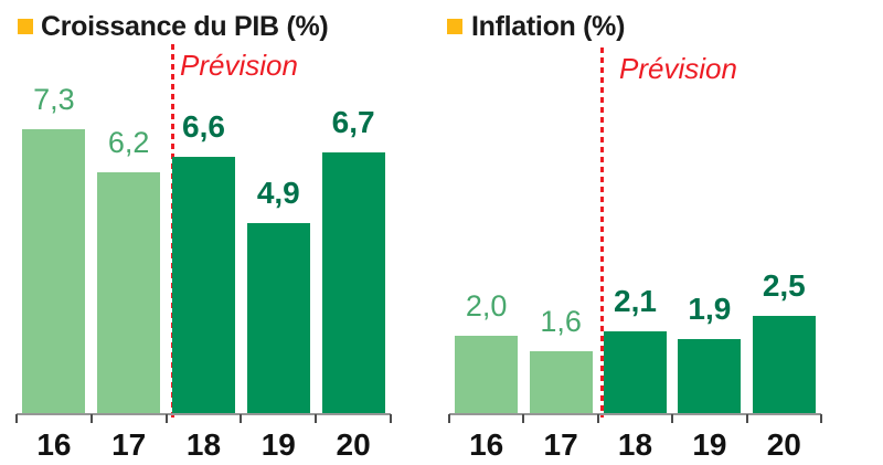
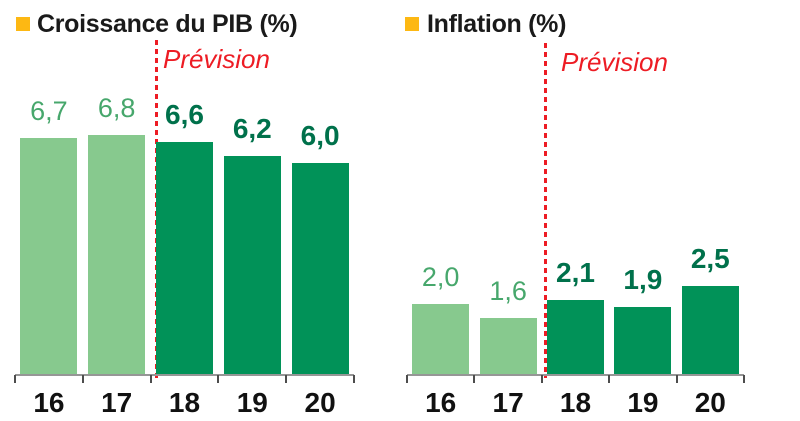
Croissance du PIB (%)/16: 7,3 -> 6,7
Croissance du PIB (%)/17: 6,2 -> 6,8
Croissance du PIB (%)/19: 4,9 -> 6,2
Croissance du PIB (%)/20: 6,7 -> 6,0
